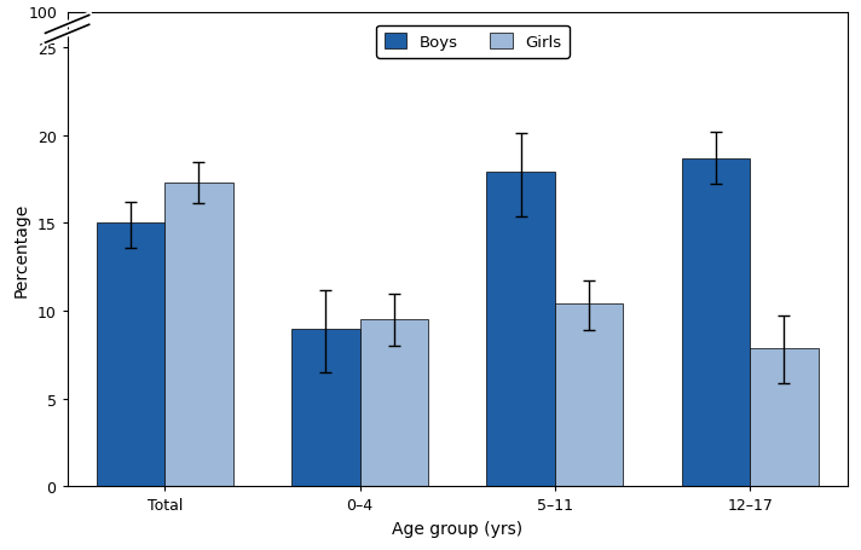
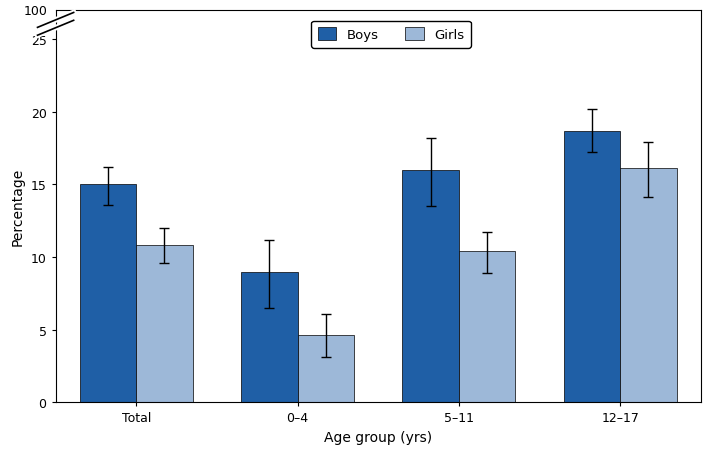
Girls/Total: 17.3 -> 10.8
Girls/0–4: 9.5 -> 4.6
Boys/5–11: 17.9 -> 16.0
Girls/12–17: 7.9 -> 16.1
